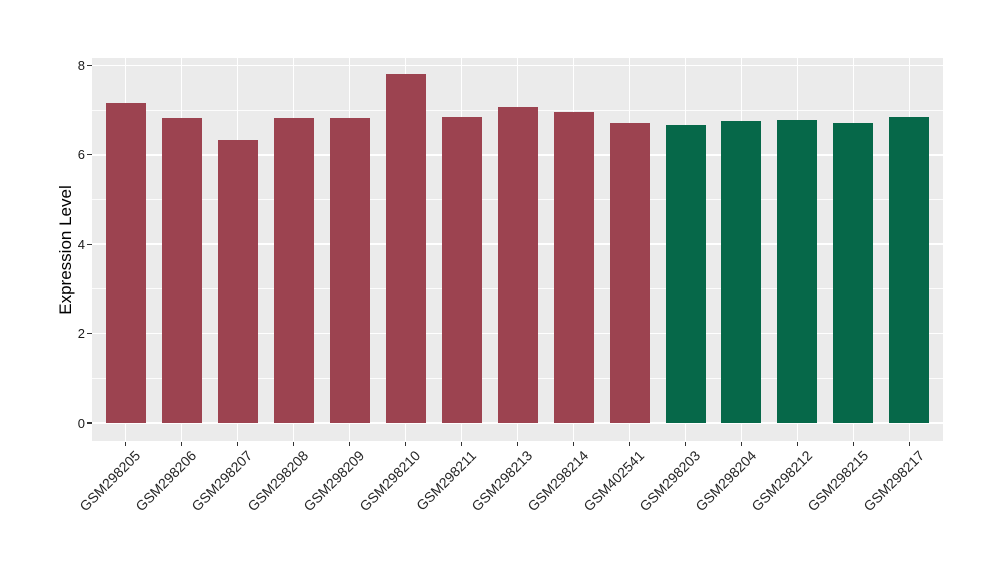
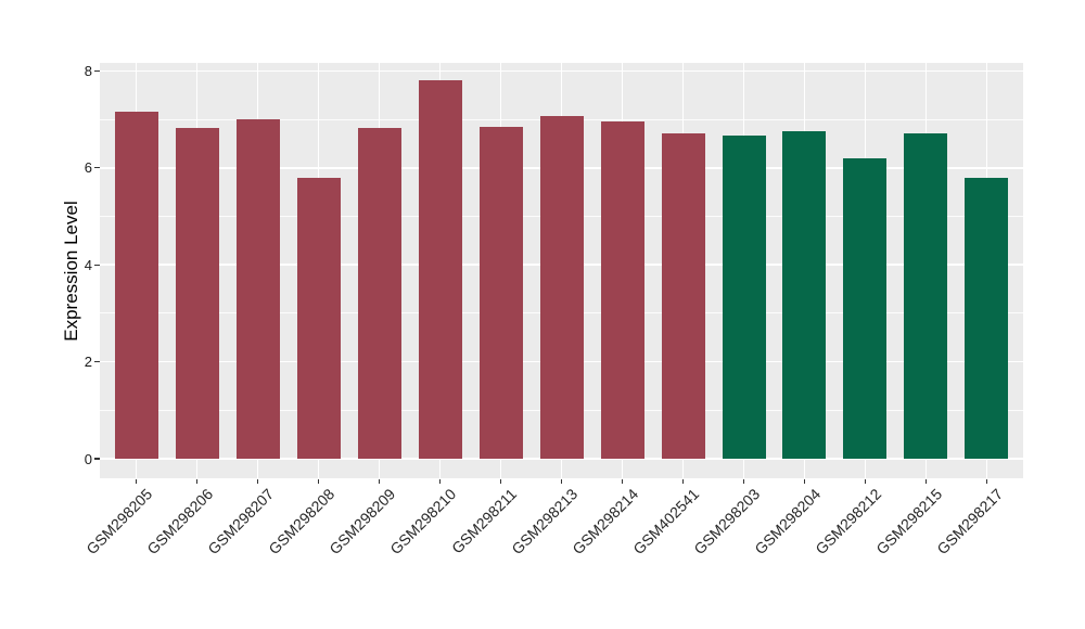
GSM298207: 6.3 -> 7.0
GSM298208: 6.8 -> 5.8
GSM298212: 6.8 -> 6.2
GSM298217: 6.8 -> 5.8
